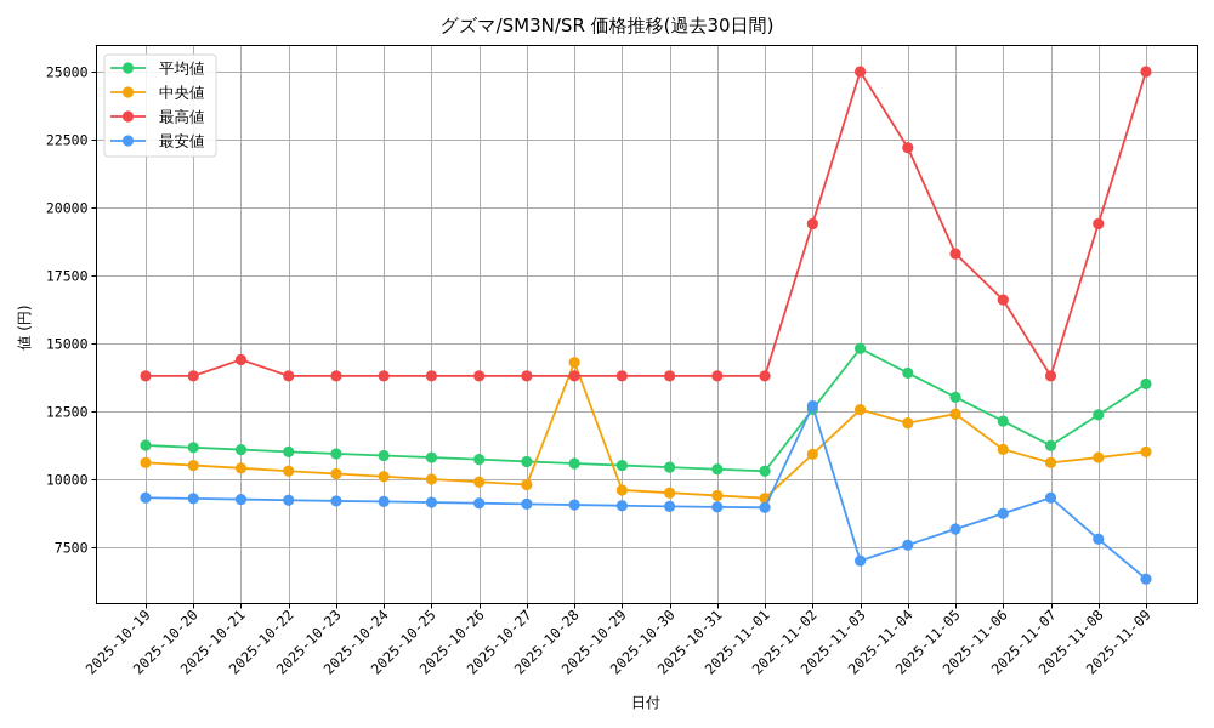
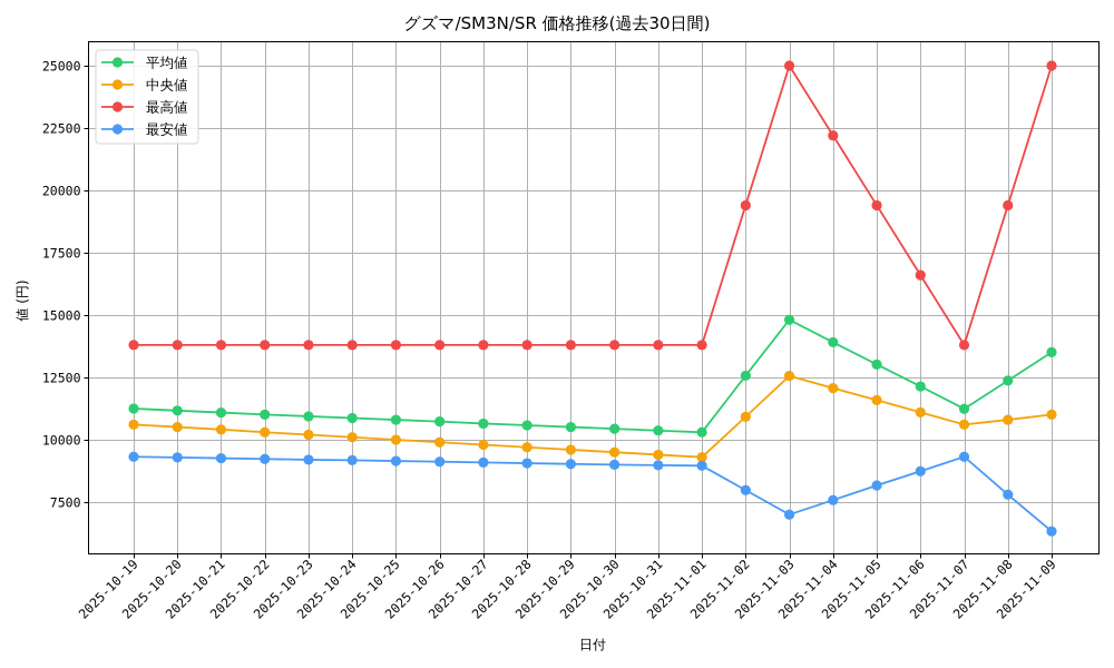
最高値/2025-10-21: 14400 -> 13800
中央値/2025-10-28: 14300 -> 9700
最安値/2025-11-02: 12700 -> 8000
中央値/2025-11-05: 12400 -> 11600
最高値/2025-11-05: 18300 -> 19400
